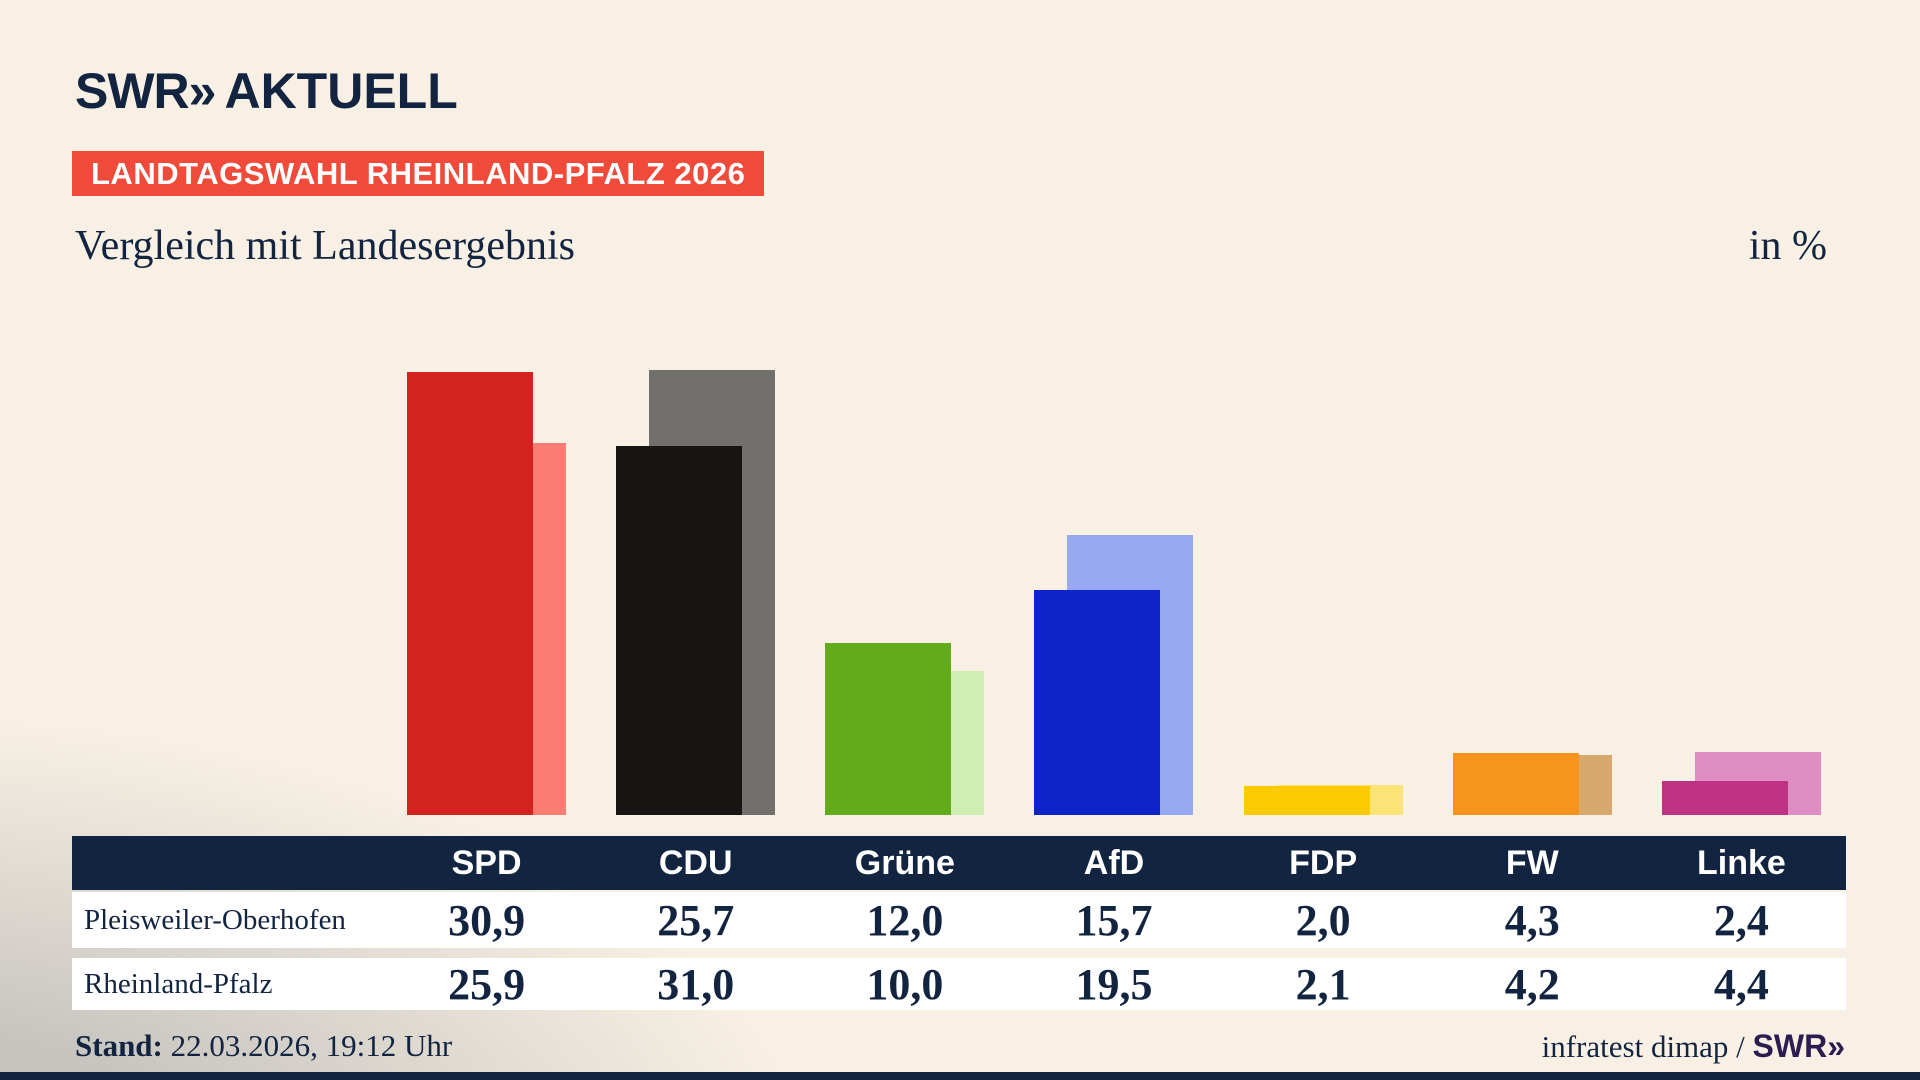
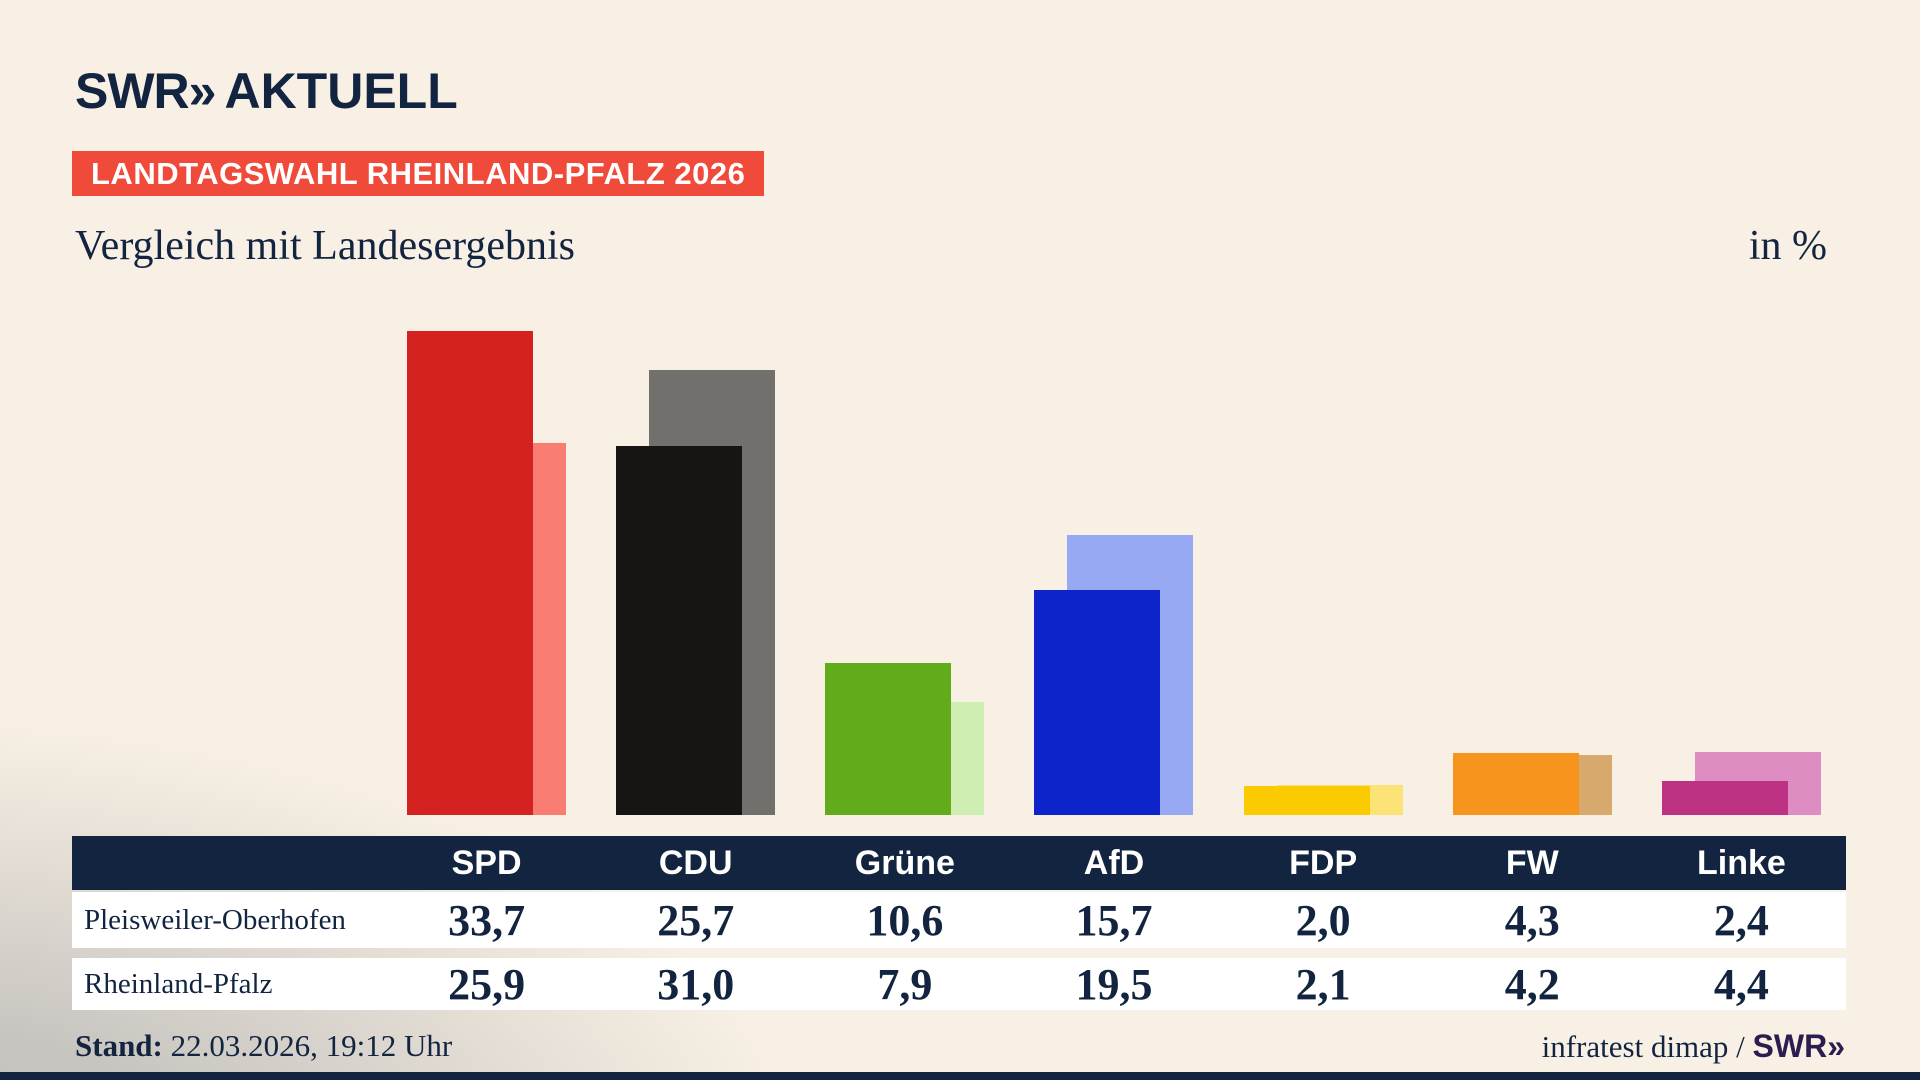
Pleisweiler-Oberhofen/SPD: 30,9 -> 33,7
Pleisweiler-Oberhofen/Grüne: 12,0 -> 10,6
Rheinland-Pfalz/Grüne: 10,0 -> 7,9
